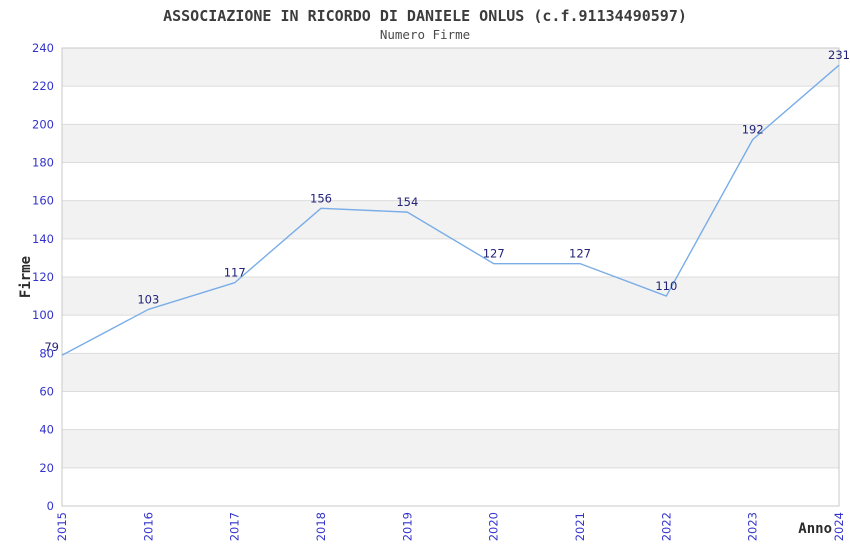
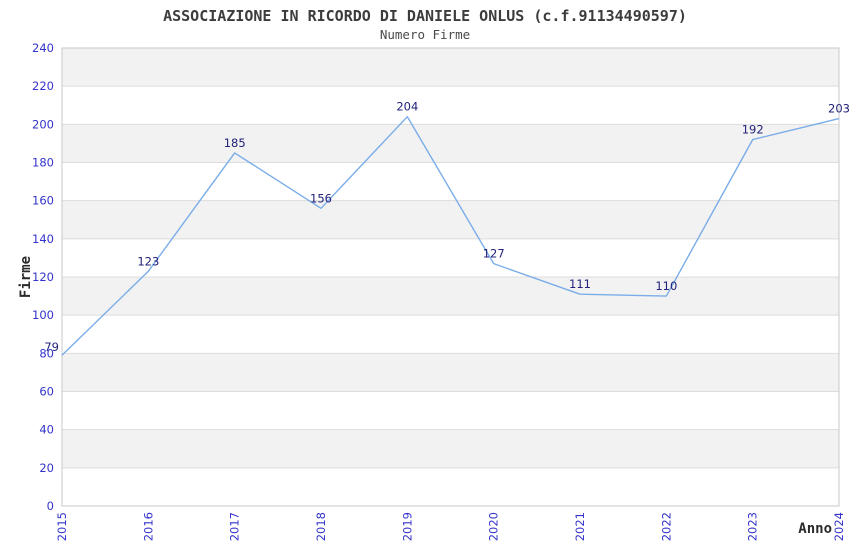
2016: 103 -> 123
2017: 117 -> 185
2019: 154 -> 204
2021: 127 -> 111
2024: 231 -> 203
